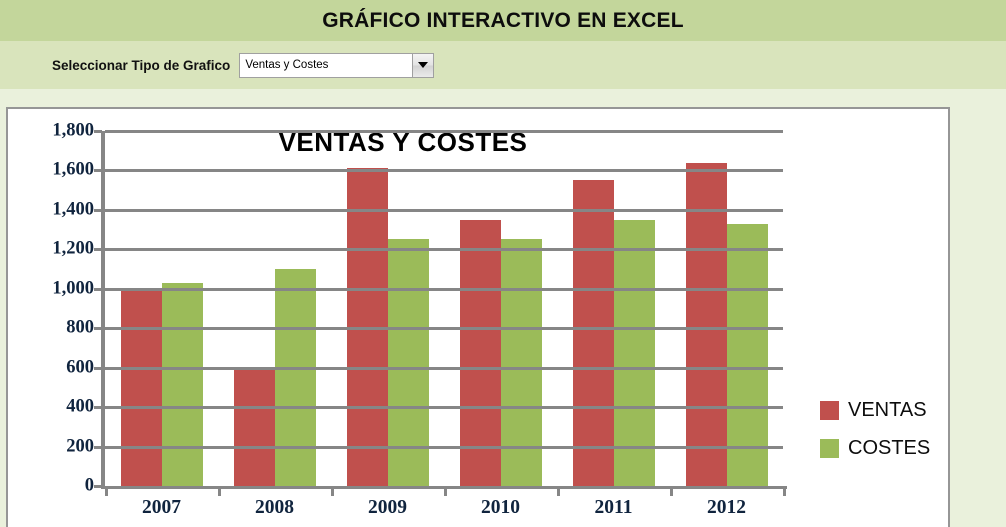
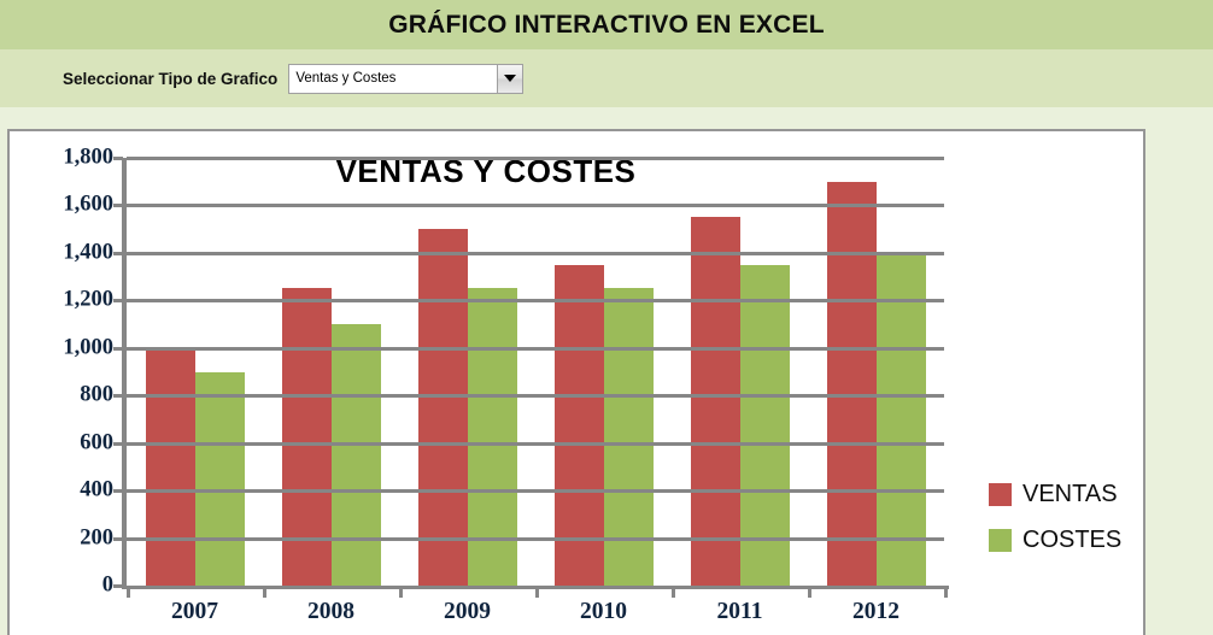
COSTES/2007: 1030 -> 900
VENTAS/2008: 590 -> 1250
VENTAS/2009: 1610 -> 1500
VENTAS/2012: 1640 -> 1700
COSTES/2012: 1330 -> 1400
